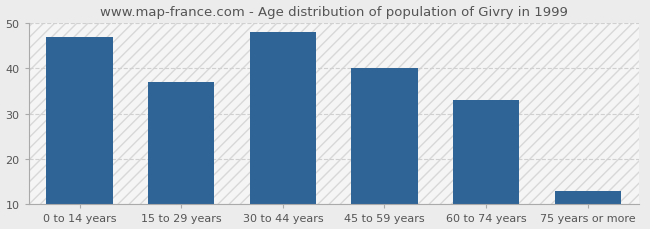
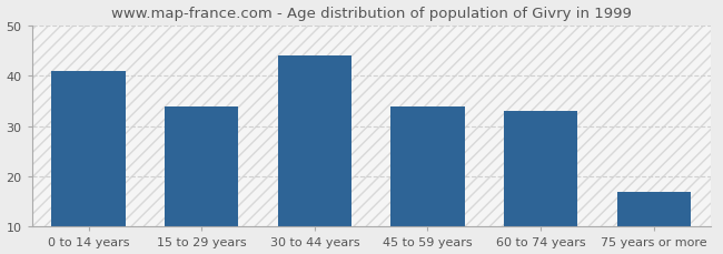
0 to 14 years: 47 -> 41
15 to 29 years: 37 -> 34
30 to 44 years: 48 -> 44
45 to 59 years: 40 -> 34
75 years or more: 13 -> 17
